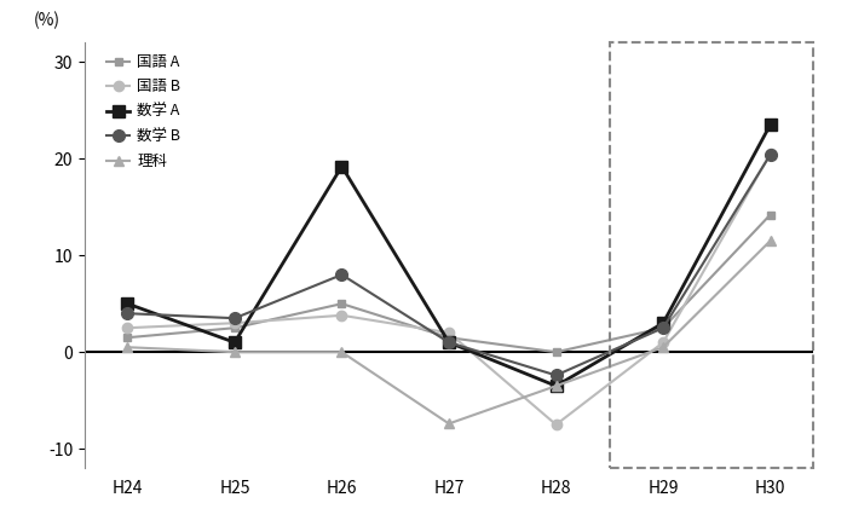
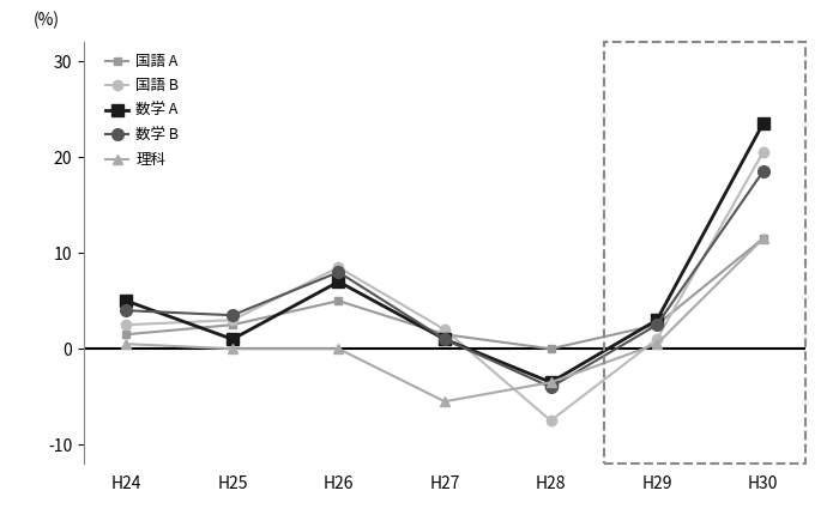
国語 B/H26: 3.8 -> 8.5
数学 A/H26: 19.2 -> 7.0
理科/H27: -7.4 -> -5.5
数学 B/H28: -2.4 -> -4.0
国語 A/H30: 14.2 -> 11.5
数学 B/H30: 20.4 -> 18.5
